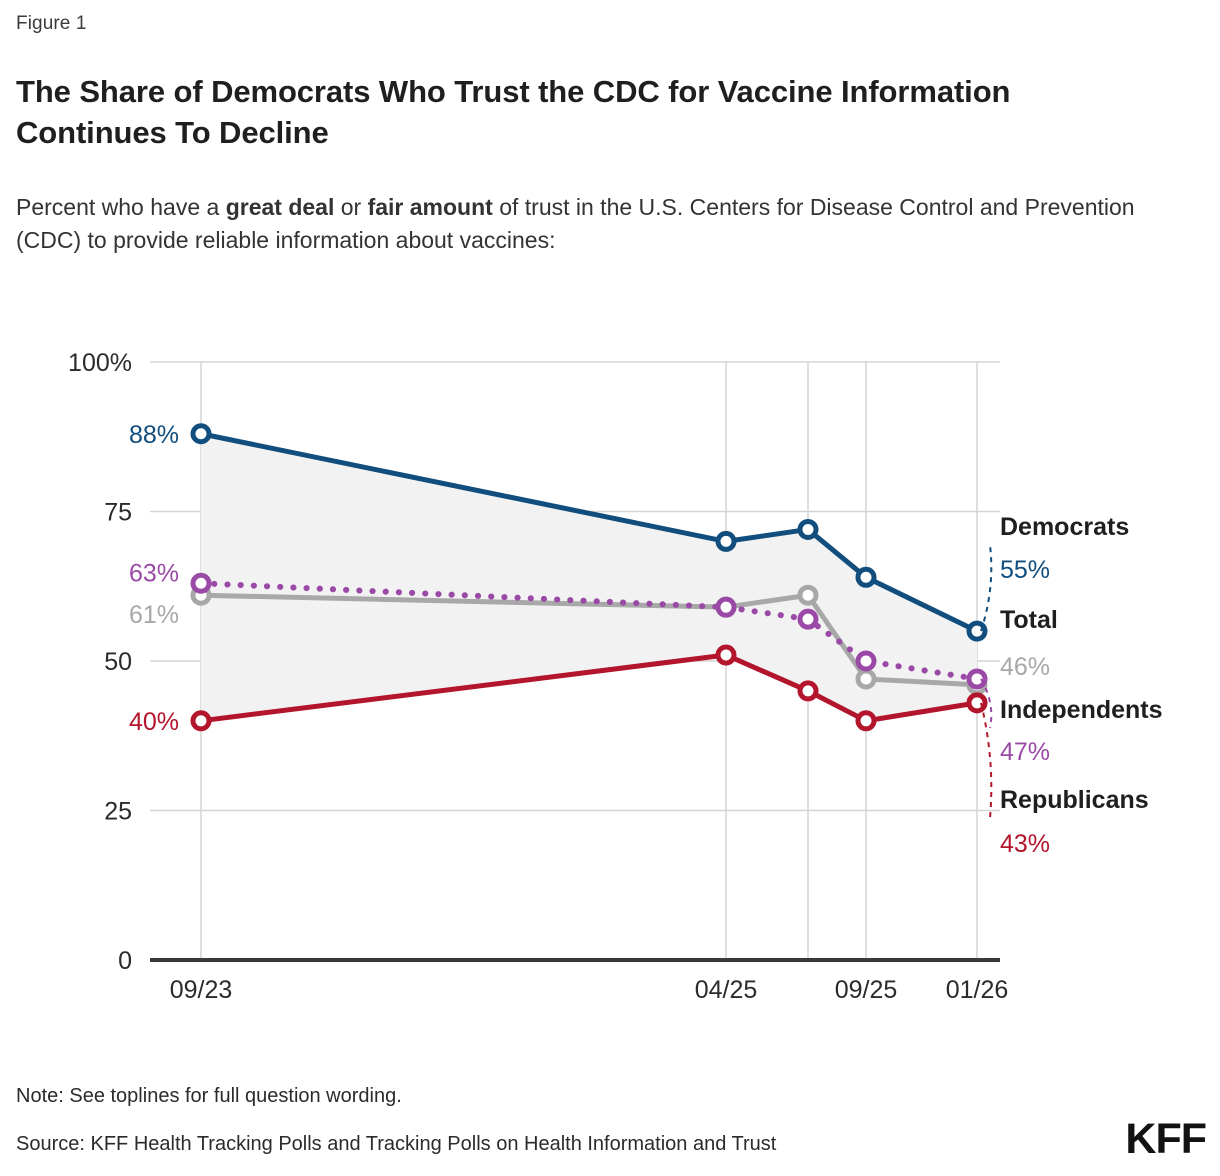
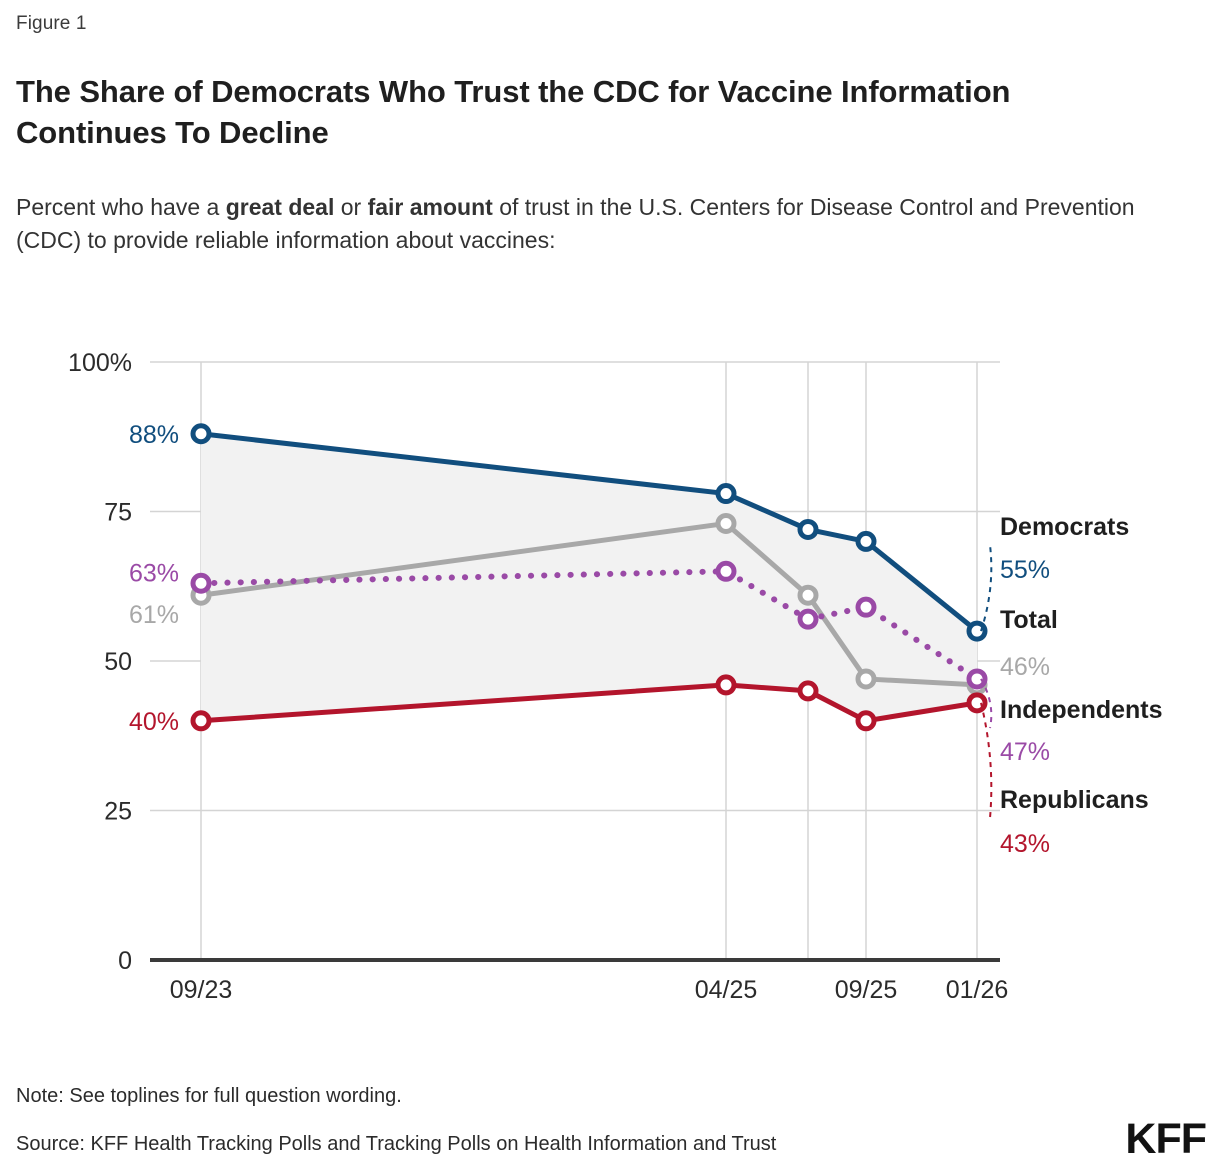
Democrats/04/25: 70% -> 78%
Independents/04/25: 59% -> 65%
Total/04/25: 59% -> 73%
Republicans/04/25: 51% -> 46%
Democrats/09/25: 64% -> 70%
Independents/09/25: 50% -> 59%
